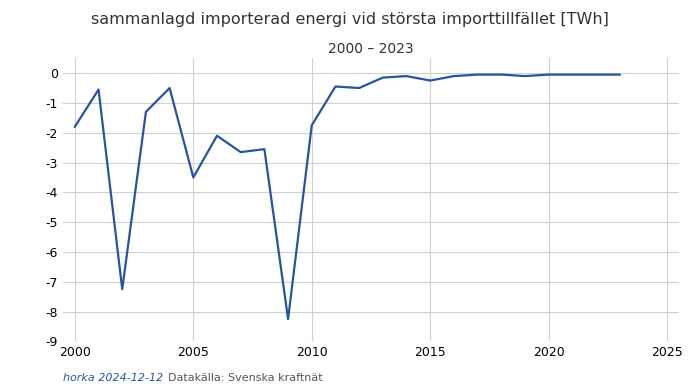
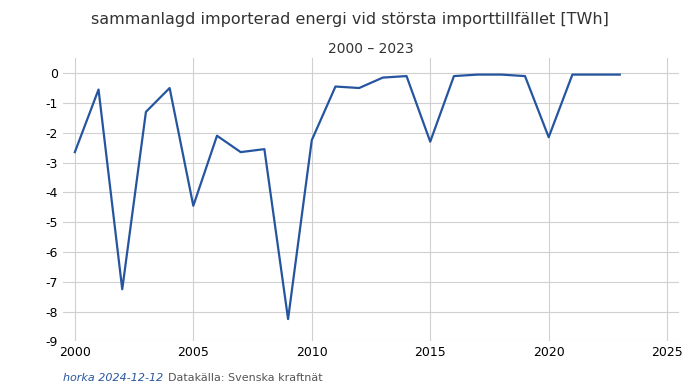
2000: -1.80 -> -2.65
2005: -3.50 -> -4.45
2010: -1.75 -> -2.25
2015: -0.25 -> -2.30
2020: -0.05 -> -2.15
